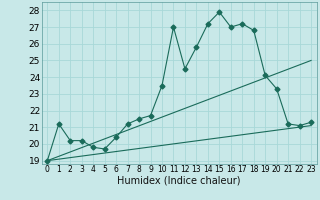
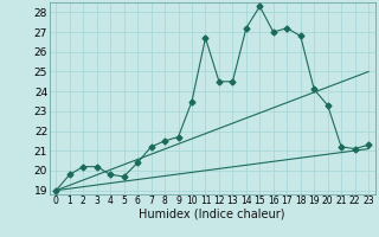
1: 21.2 -> 19.8
11: 27.0 -> 26.7
13: 25.8 -> 24.5
15: 27.9 -> 28.3
